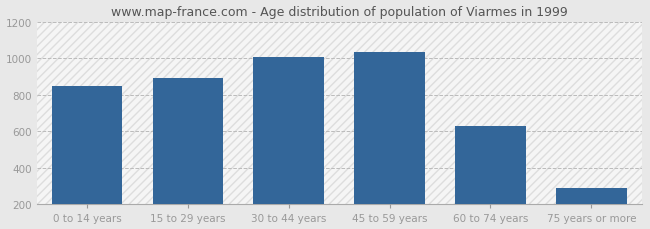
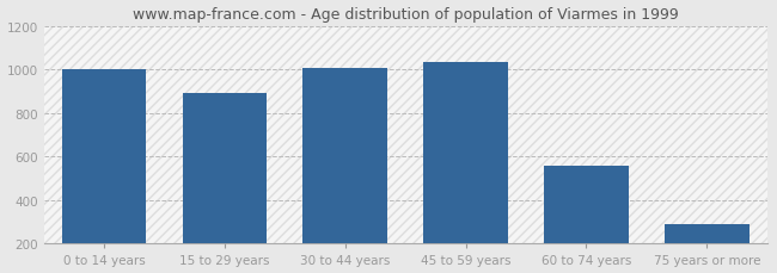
0 to 14 years: 850 -> 1000
60 to 74 years: 630 -> 560
